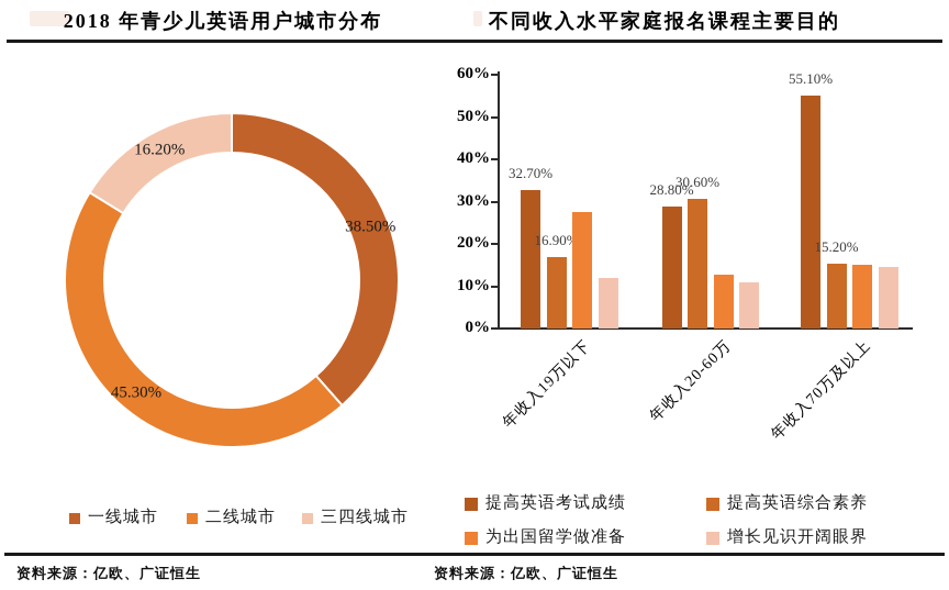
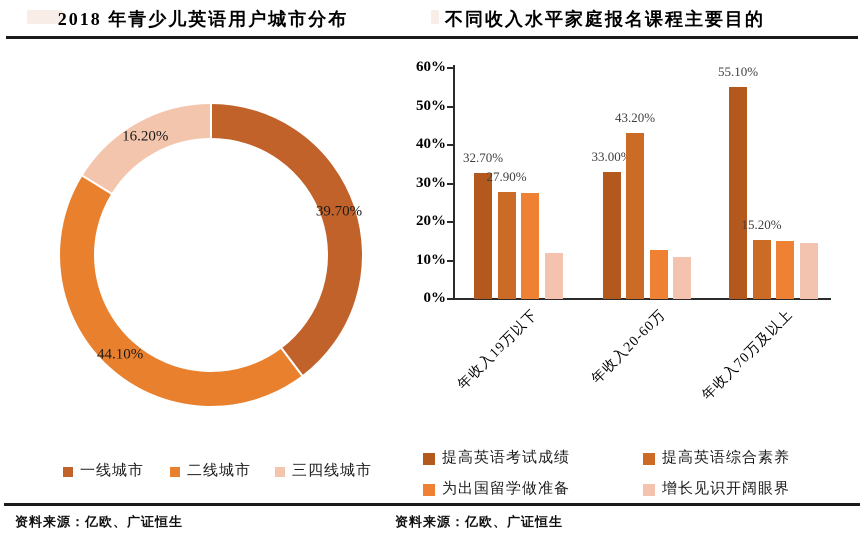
2018 年青少儿英语用户城市分布/一线城市: 38.50% -> 39.70%
2018 年青少儿英语用户城市分布/二线城市: 45.30% -> 44.10%
不同收入水平家庭报名课程主要目的/提高英语综合素养/年收入19万以下: 16.90% -> 27.90%
不同收入水平家庭报名课程主要目的/提高英语考试成绩/年收入20-60万: 28.80% -> 33.00%
不同收入水平家庭报名课程主要目的/提高英语综合素养/年收入20-60万: 30.60% -> 43.20%
